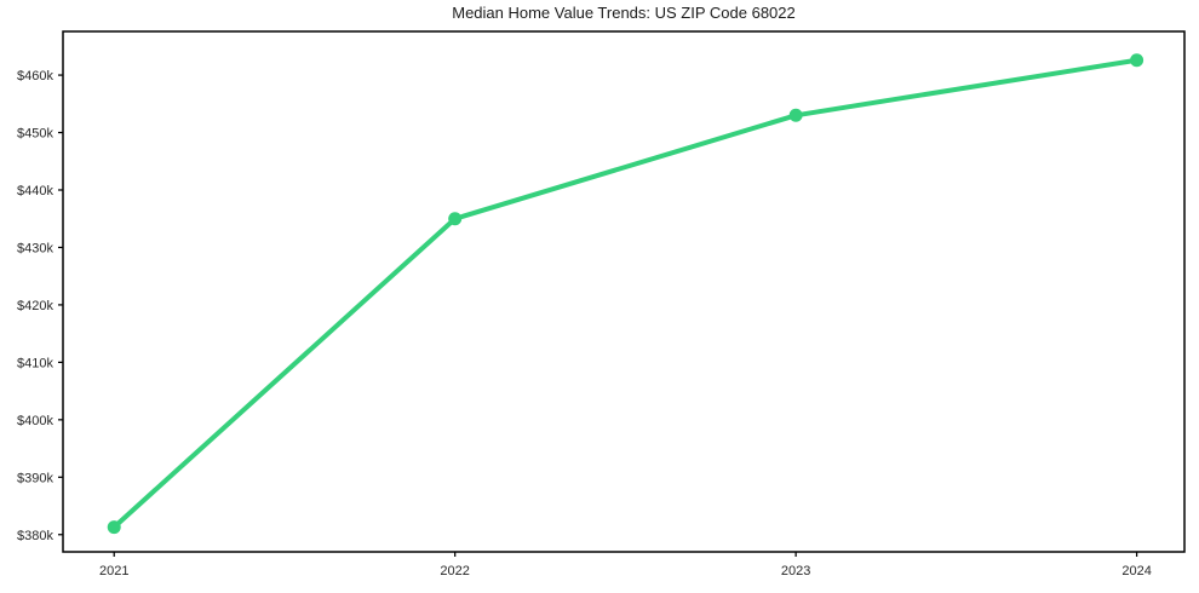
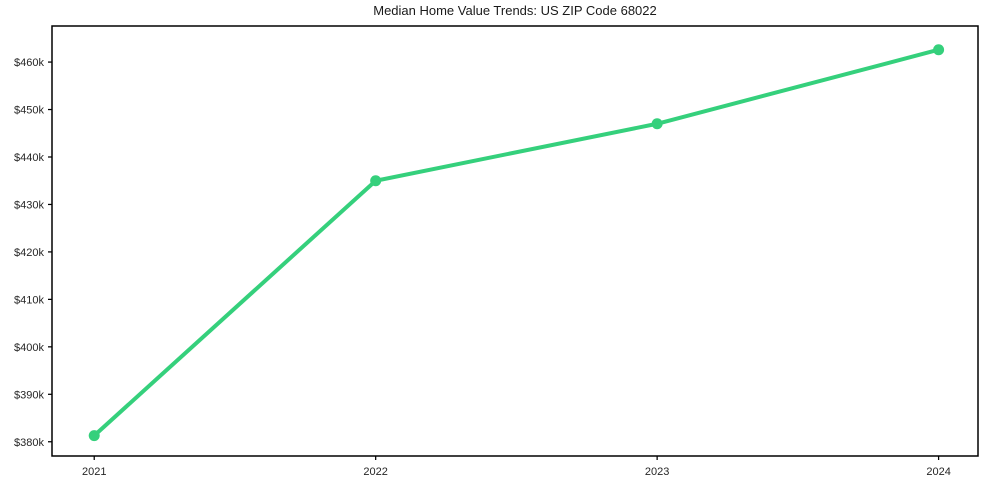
2023: $453k -> $447k
